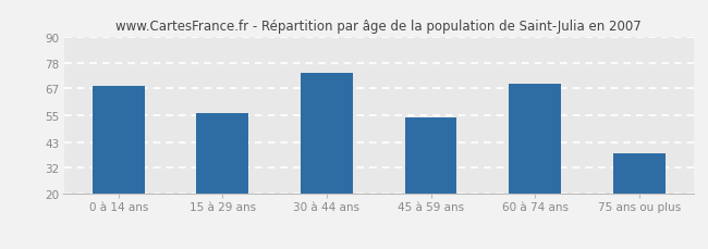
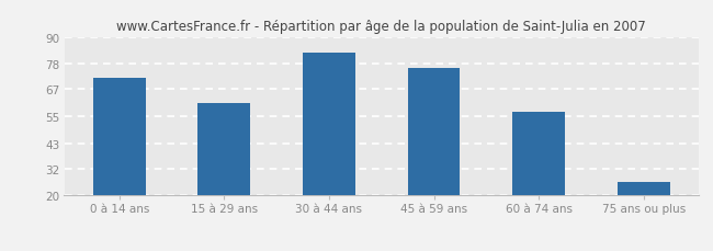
0 à 14 ans: 68 -> 72
15 à 29 ans: 56 -> 61
30 à 44 ans: 74 -> 83
45 à 59 ans: 54 -> 76
60 à 74 ans: 69 -> 57
75 ans ou plus: 38 -> 26
